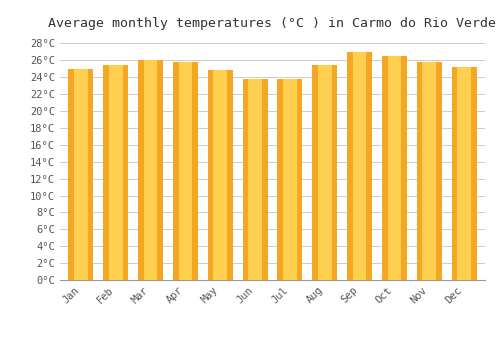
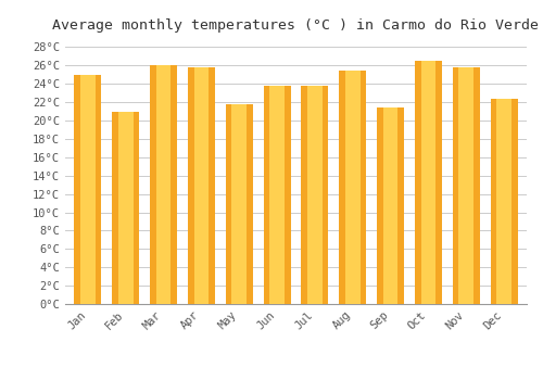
Feb: 25.5°C -> 21.0°C
May: 24.8°C -> 21.8°C
Sep: 27.0°C -> 21.4°C
Dec: 25.2°C -> 22.4°C
